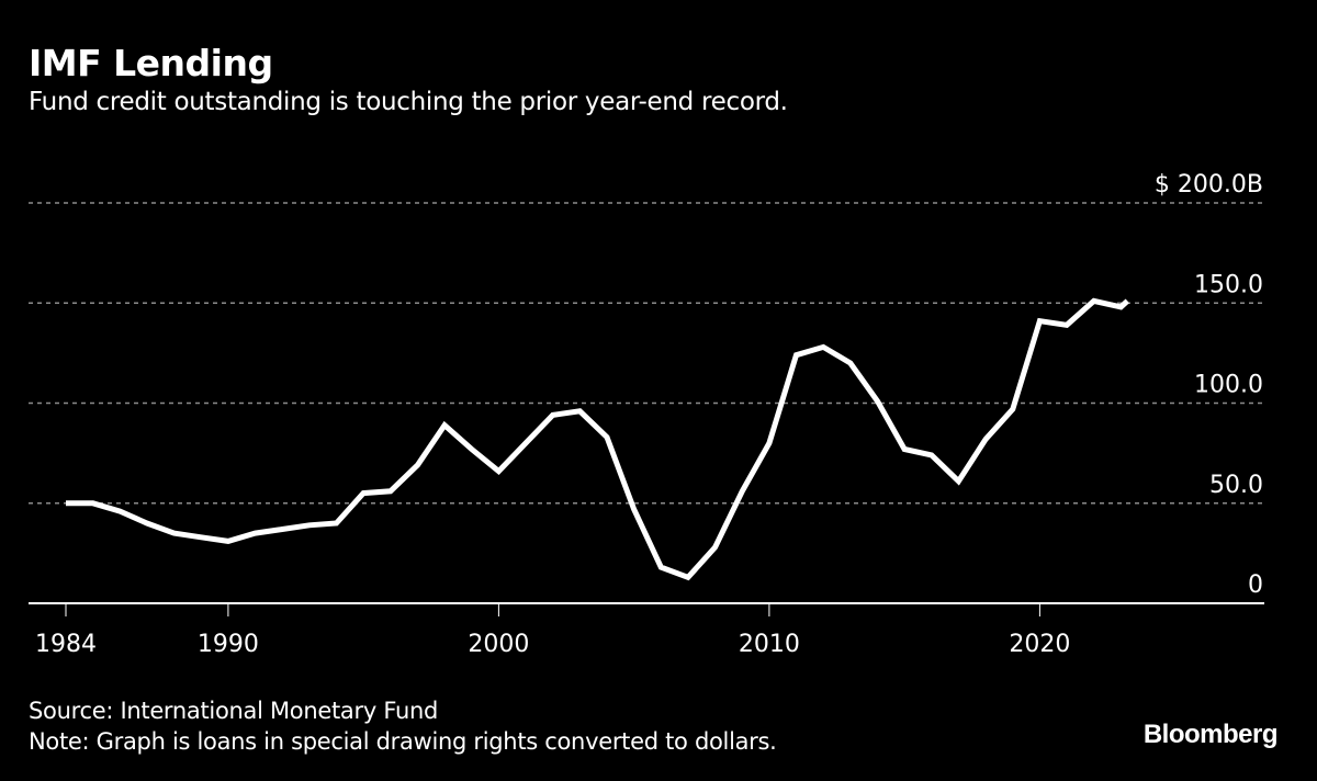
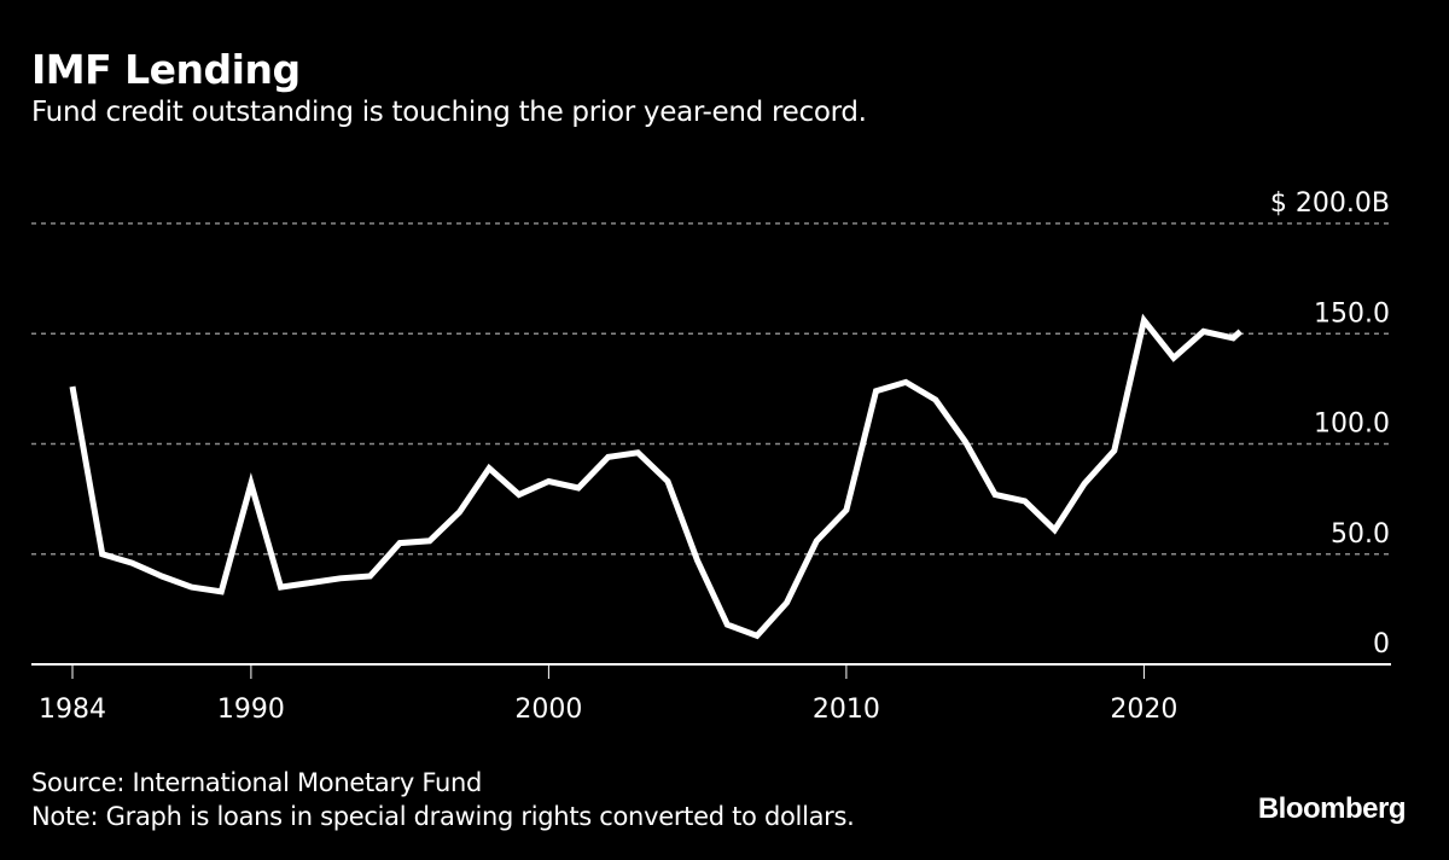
1984: 50 -> 126
1990: 31 -> 82
2000: 66 -> 83
2010: 80 -> 70
2020: 141 -> 156
